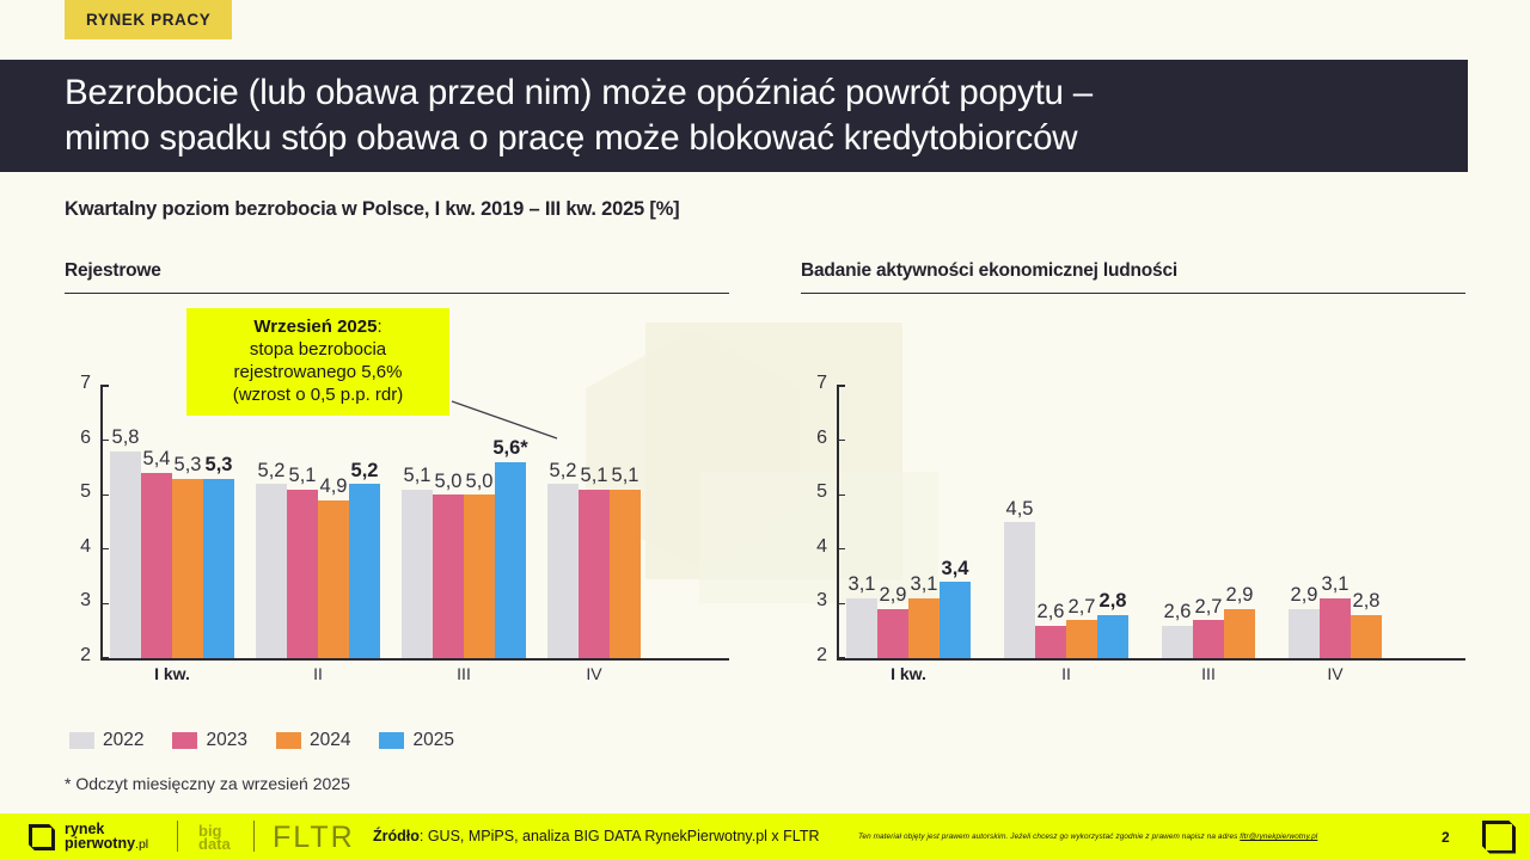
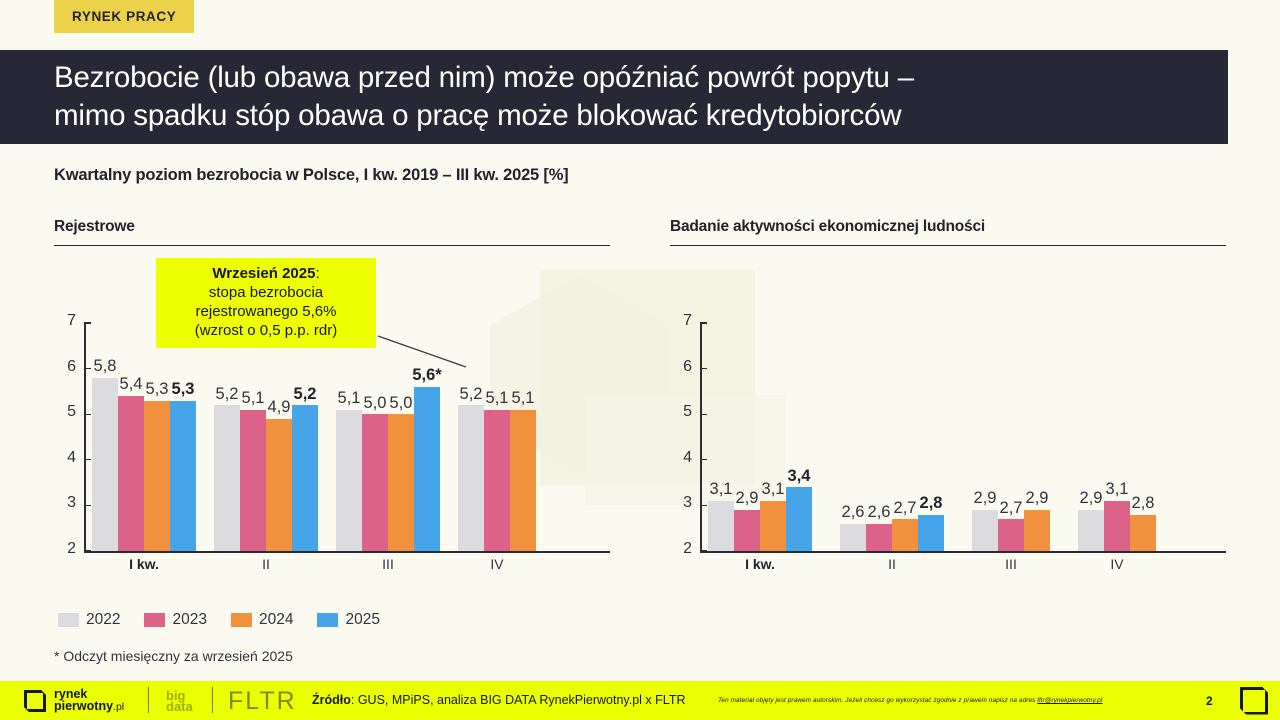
Badanie aktywności ekonomicznej ludności/2022/II: 4,5 -> 2,6
Badanie aktywności ekonomicznej ludności/2022/III: 2,6 -> 2,9
